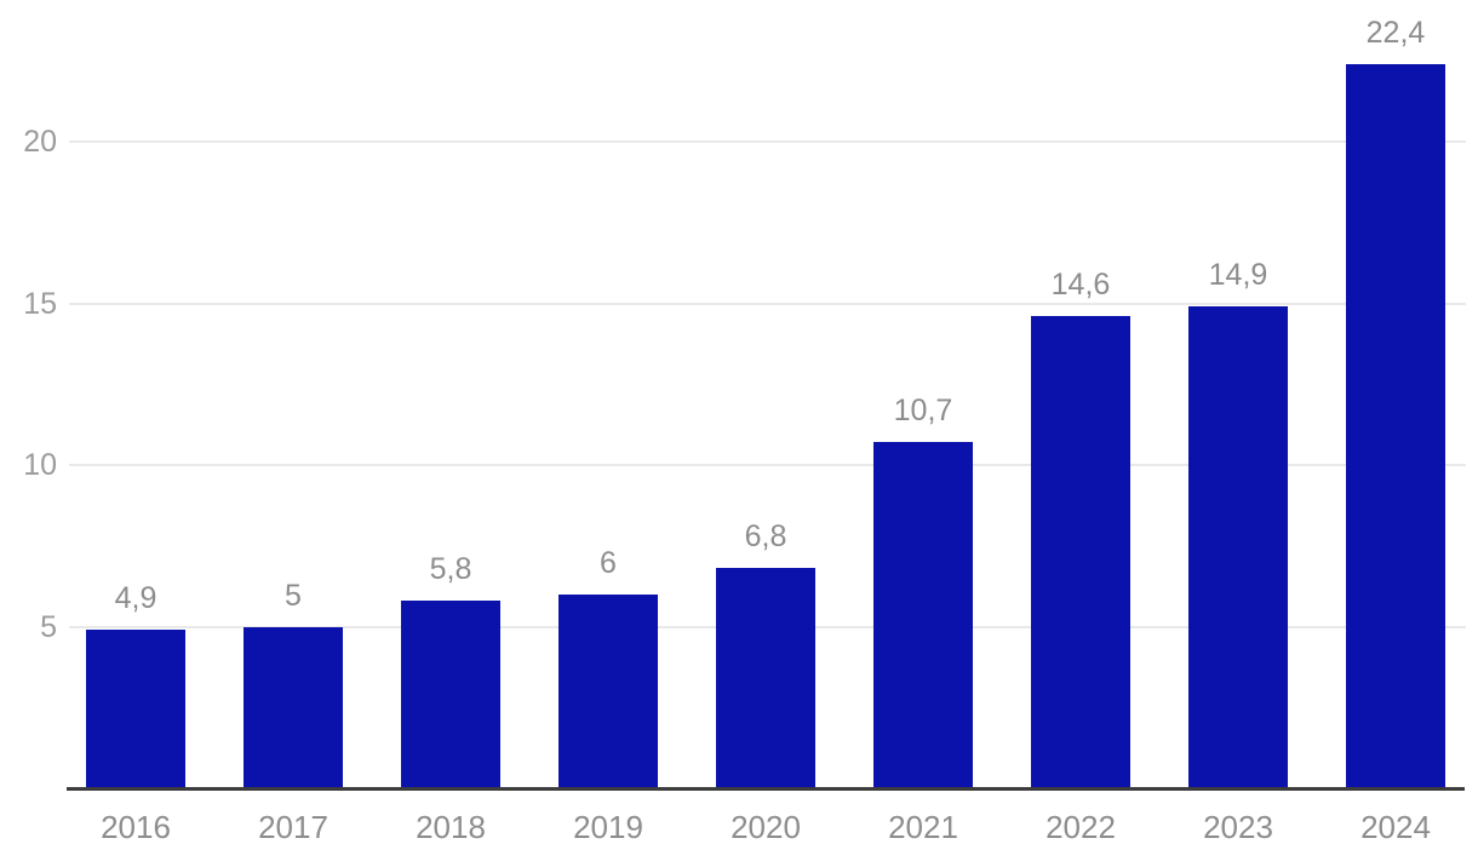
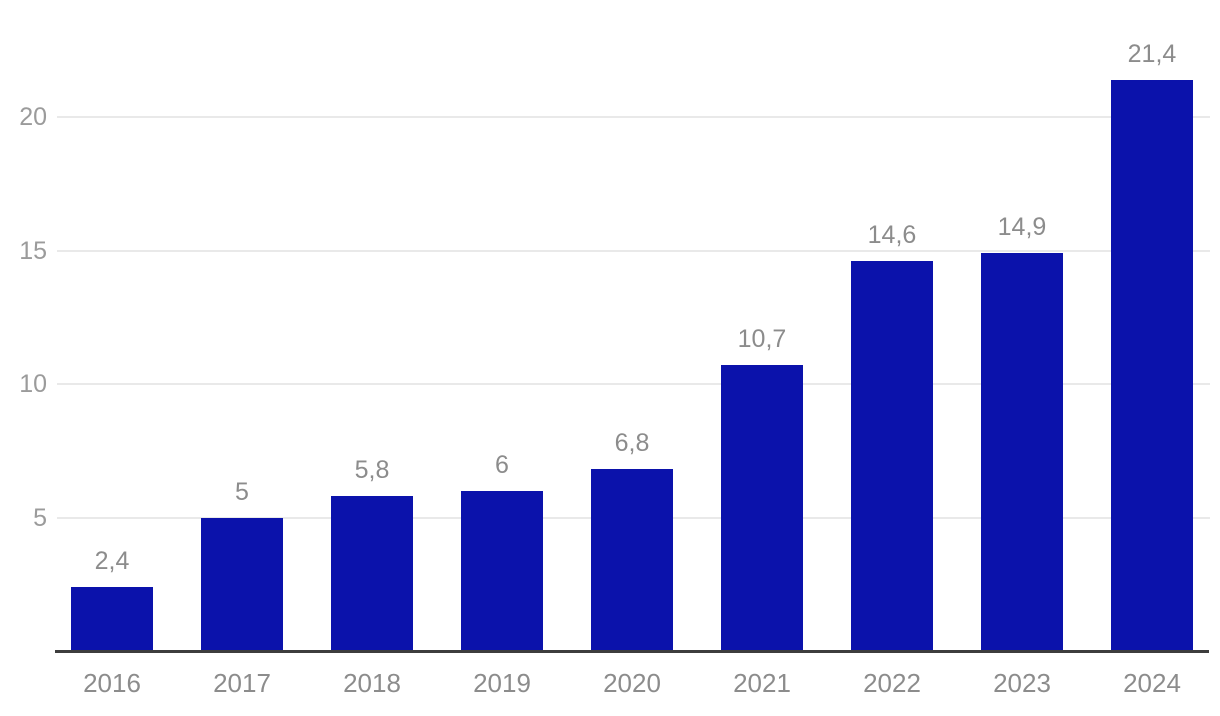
2016: 4,9 -> 2,4
2024: 22,4 -> 21,4
